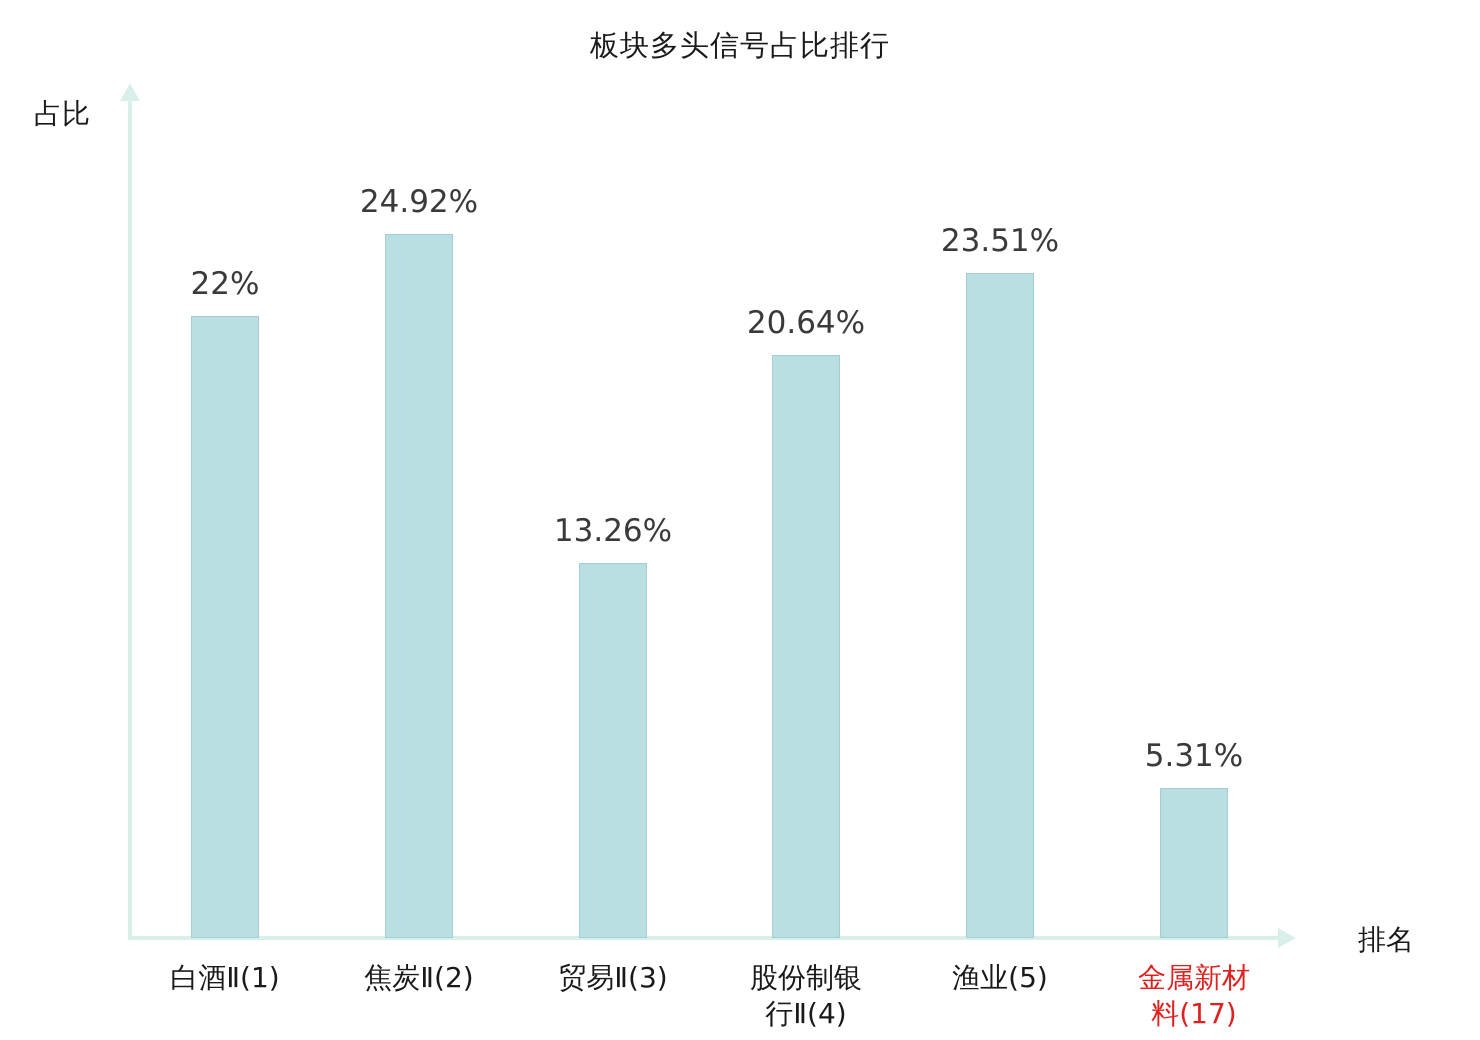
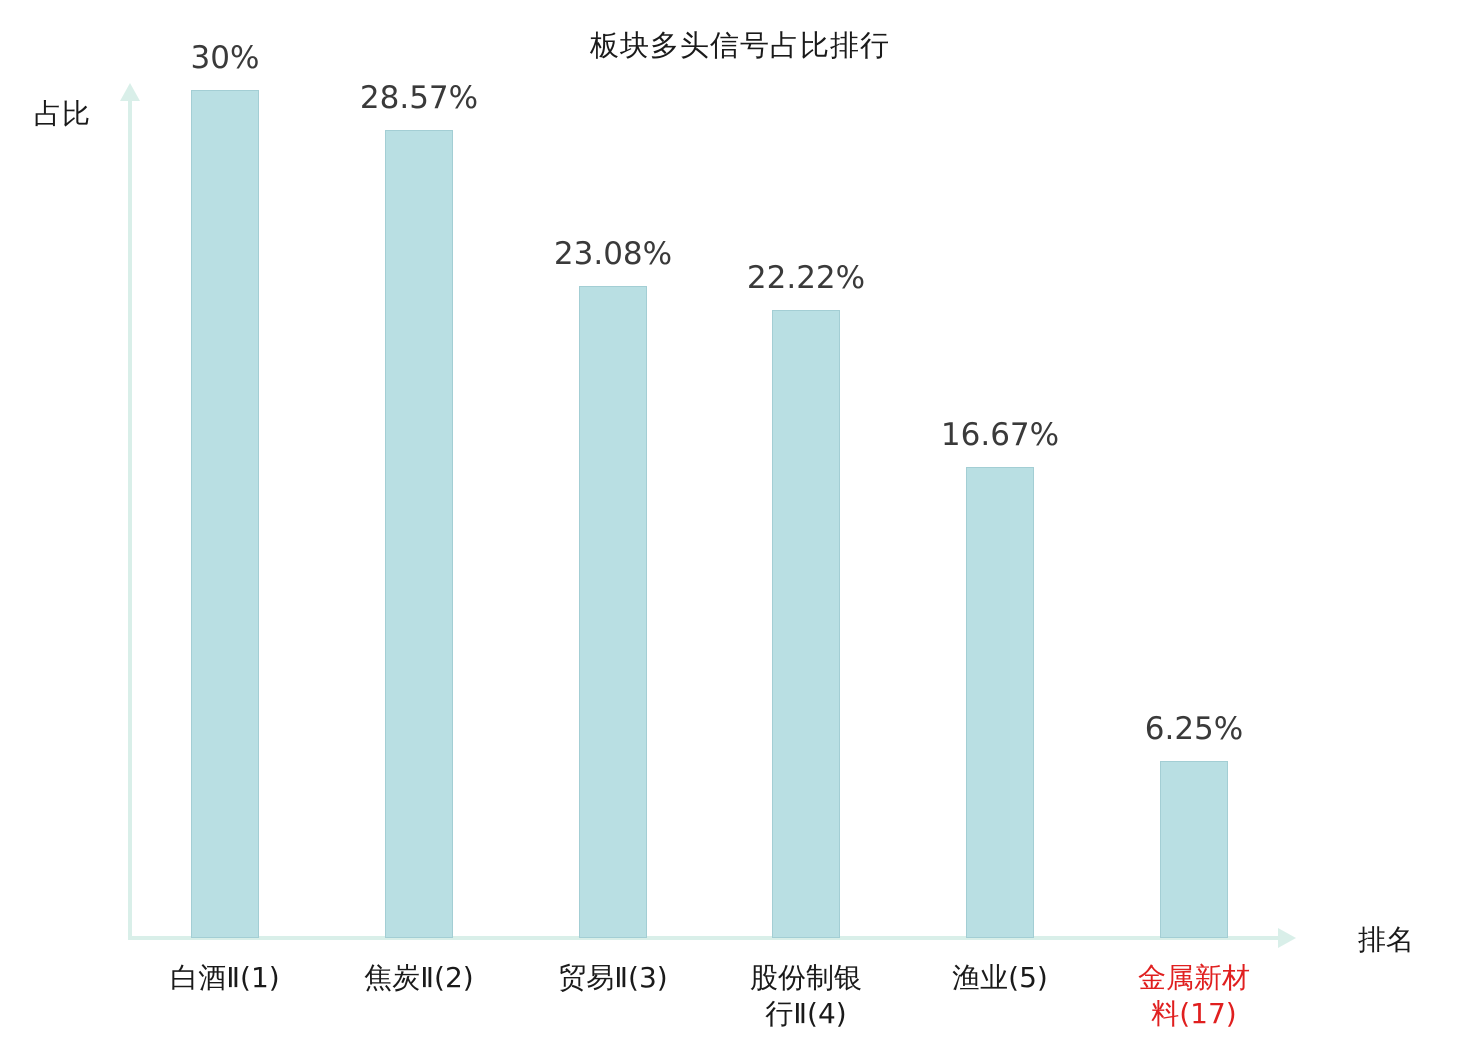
白酒Ⅱ(1): 22% -> 30%
焦炭Ⅱ(2): 24.92% -> 28.57%
贸易Ⅱ(3): 13.26% -> 23.08%
股份制银行Ⅱ(4): 20.64% -> 22.22%
渔业(5): 23.51% -> 16.67%
金属新材料(17): 5.31% -> 6.25%
